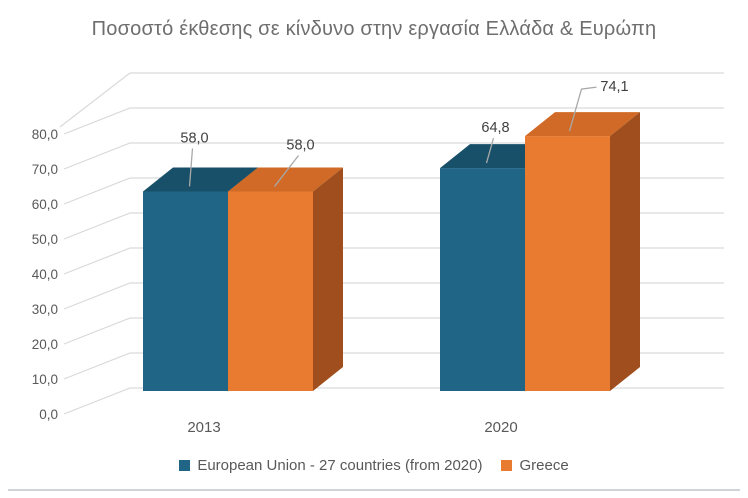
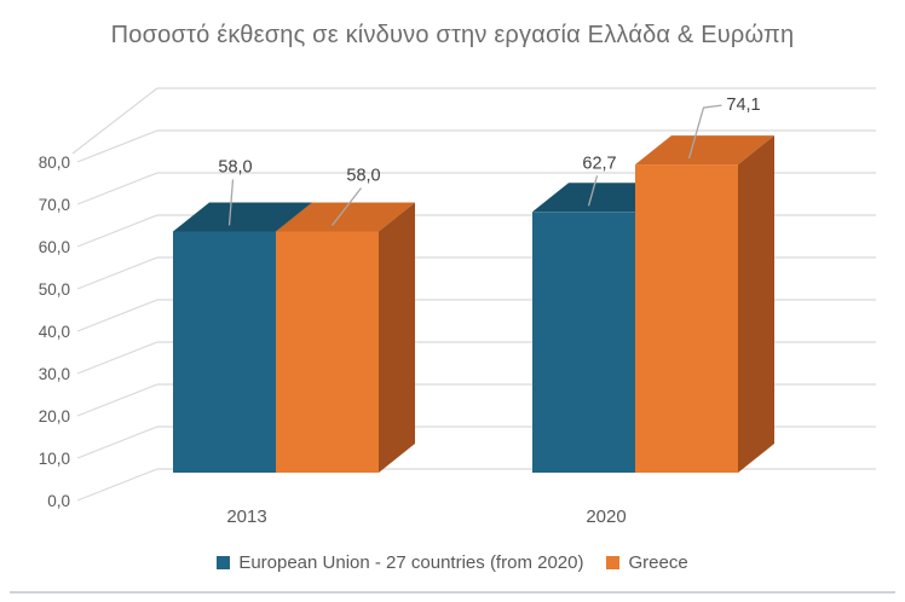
European Union - 27 countries (from 2020)/2020: 64,8 -> 62,7
